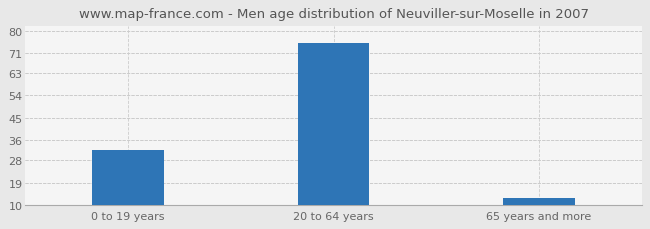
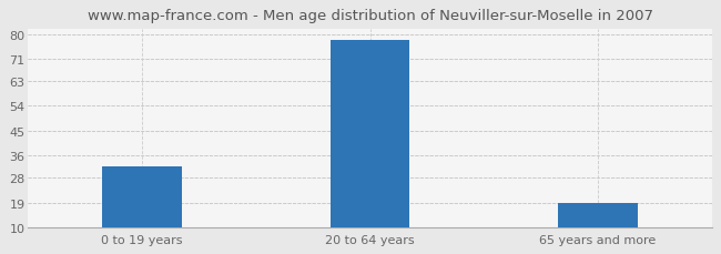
20 to 64 years: 75 -> 78
65 years and more: 13 -> 19
